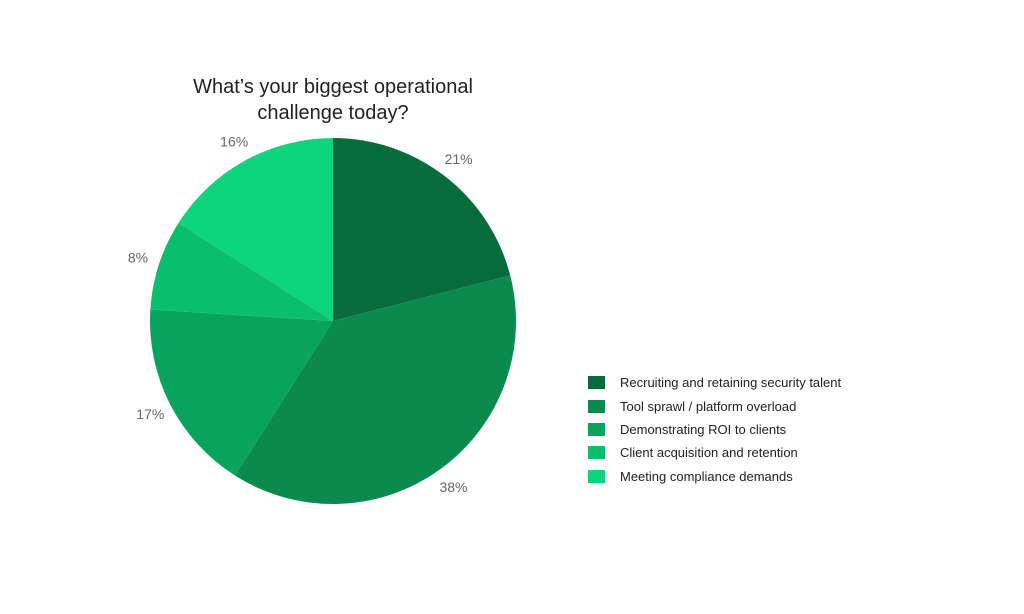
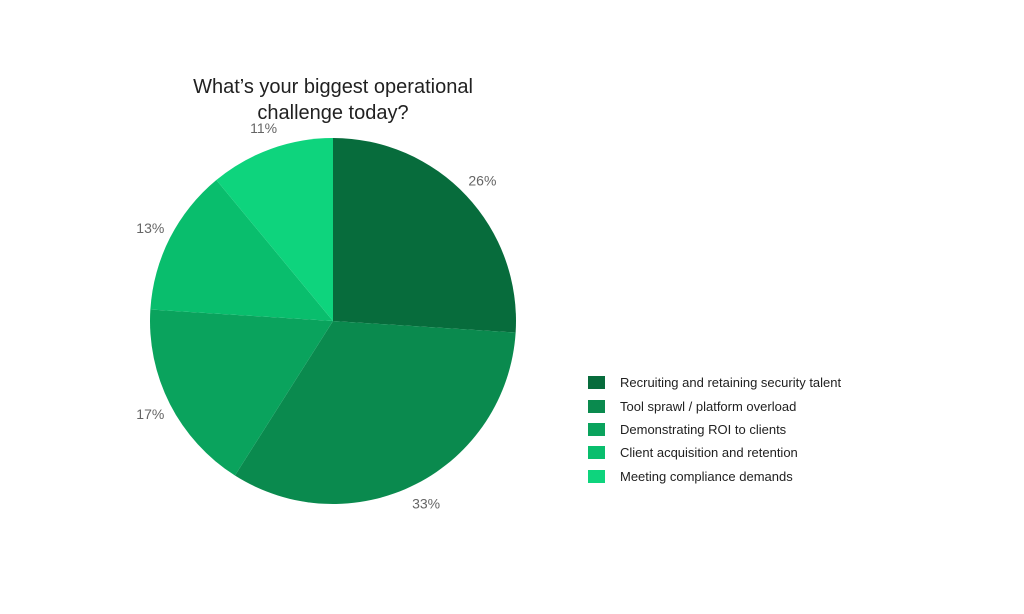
Recruiting and retaining security talent: 21% -> 26%
Tool sprawl / platform overload: 38% -> 33%
Client acquisition and retention: 8% -> 13%
Meeting compliance demands: 16% -> 11%
